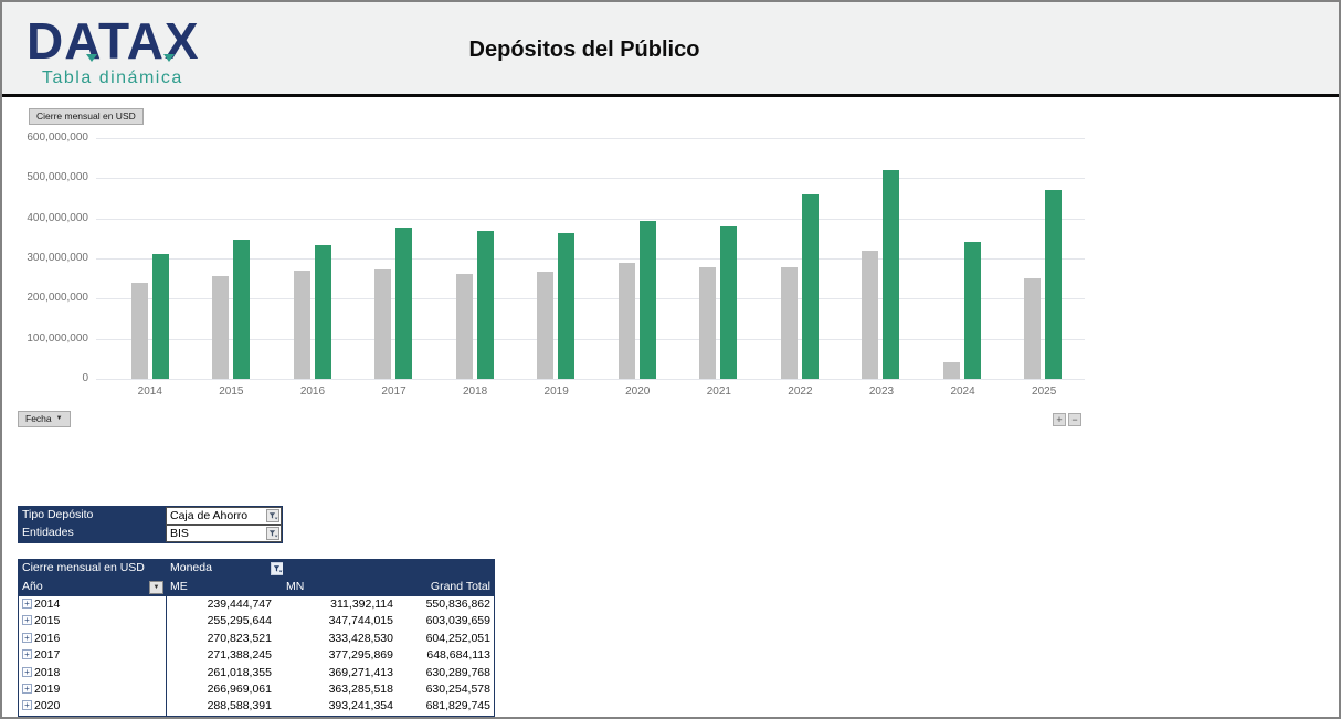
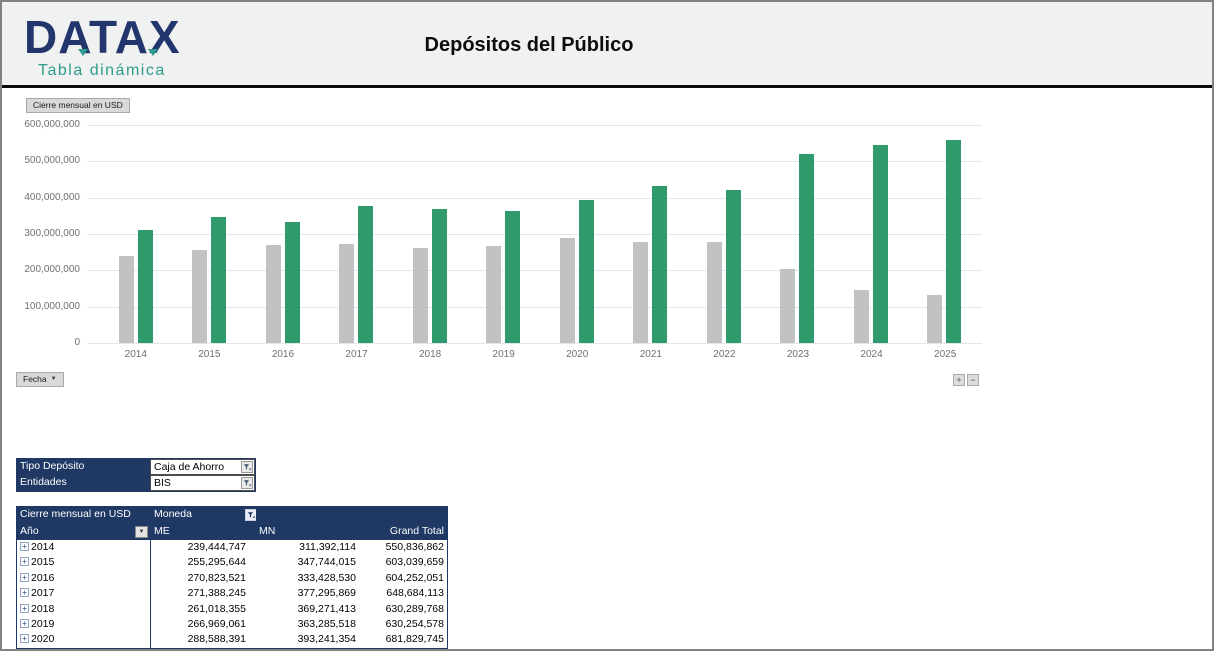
MN/2021: 380000000 -> 430000000
MN/2022: 460000000 -> 420000000
ME/2023: 320000000 -> 200000000
ME/2024: 40000000 -> 150000000
MN/2024: 340000000 -> 540000000
ME/2025: 250000000 -> 130000000
MN/2025: 470000000 -> 560000000
